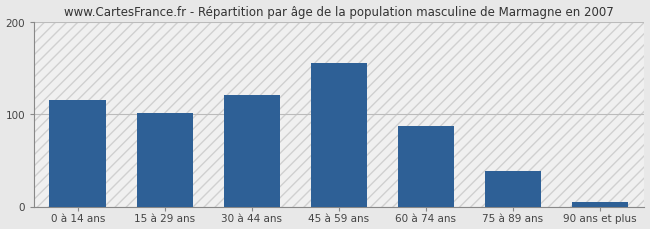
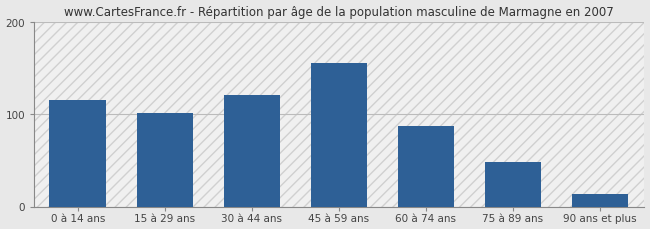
75 à 89 ans: 38 -> 48
90 ans et plus: 5 -> 14
